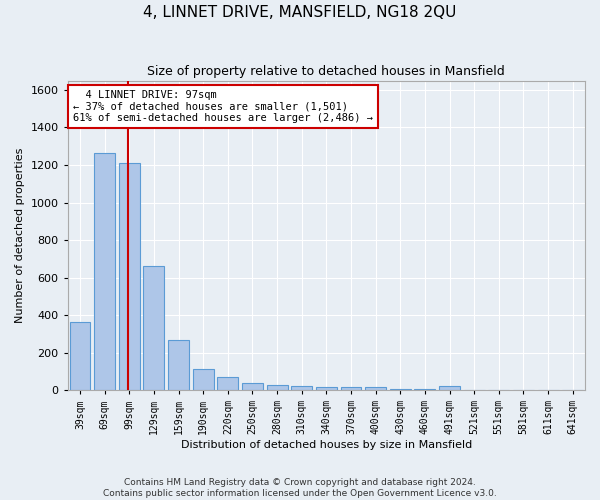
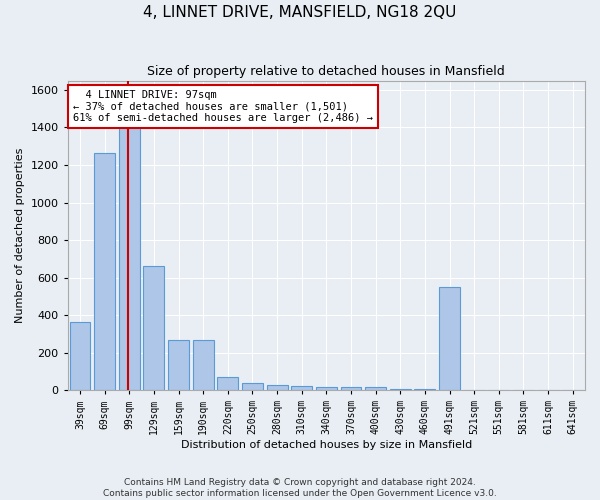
99sqm: 1210 -> 1410
190sqm: 120 -> 270
491sqm: 20 -> 550
